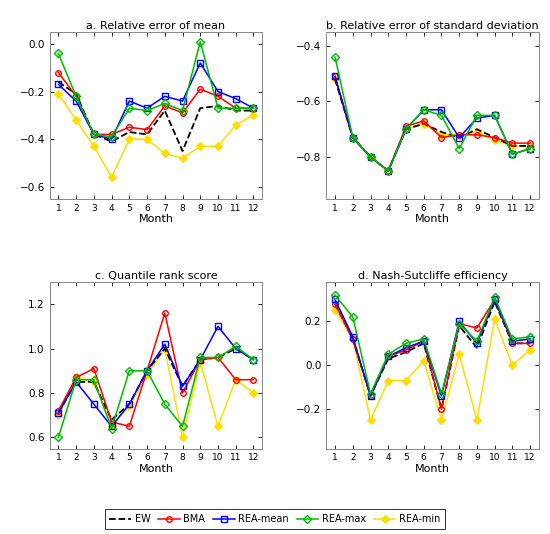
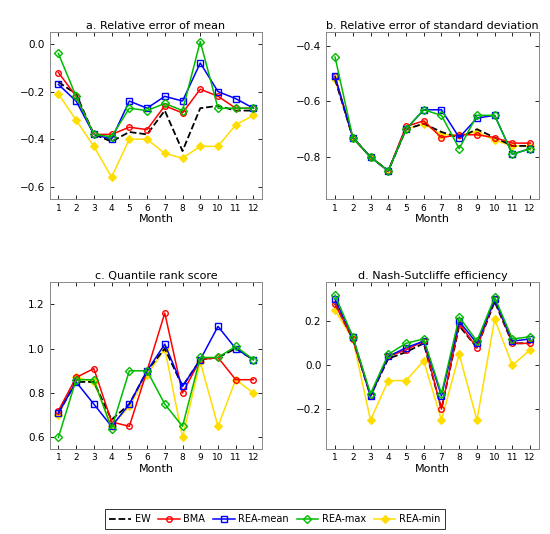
d. Nash-Sutcliffe efficiency/REA-max/2: 0.22 -> 0.13
d. Nash-Sutcliffe efficiency/REA-max/8: 0.19 -> 0.22
d. Nash-Sutcliffe efficiency/BMA/9: 0.17 -> 0.08
